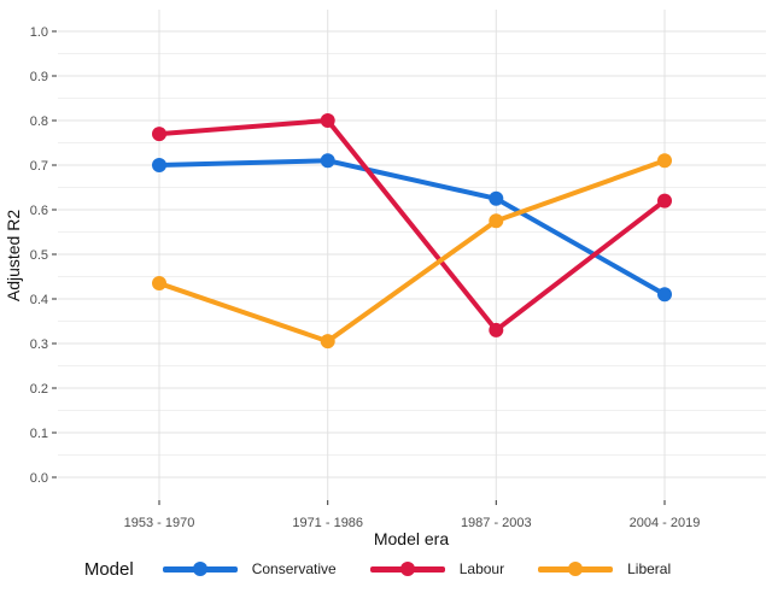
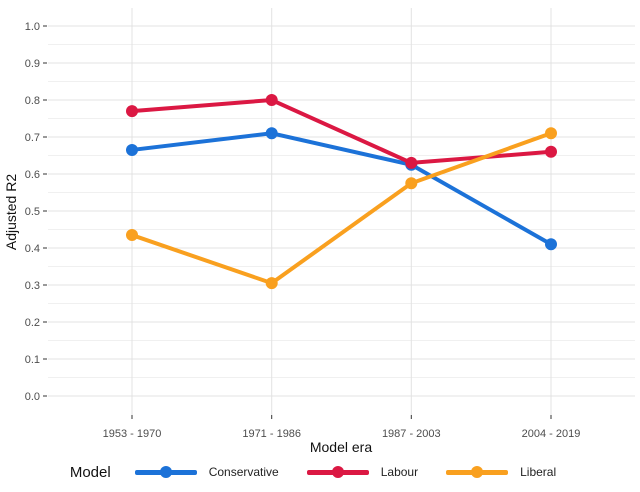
Conservative/1953 - 1970: 0.70 -> 0.67
Labour/1987 - 2003: 0.33 -> 0.63
Labour/2004 - 2019: 0.62 -> 0.66
